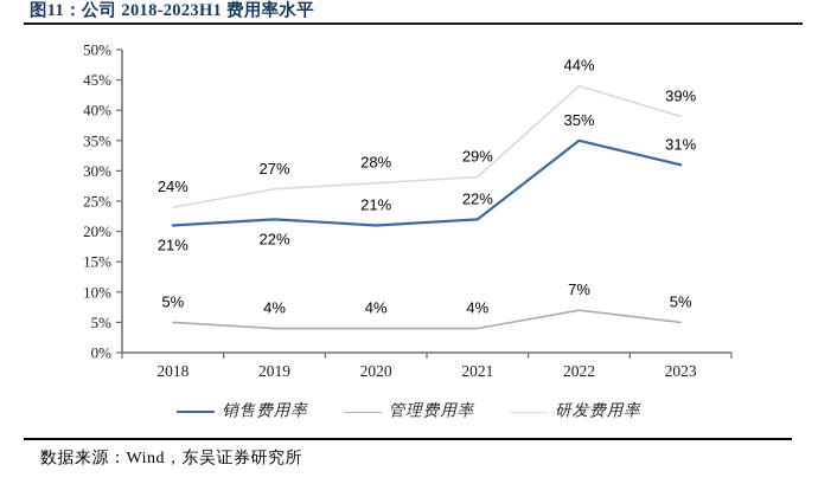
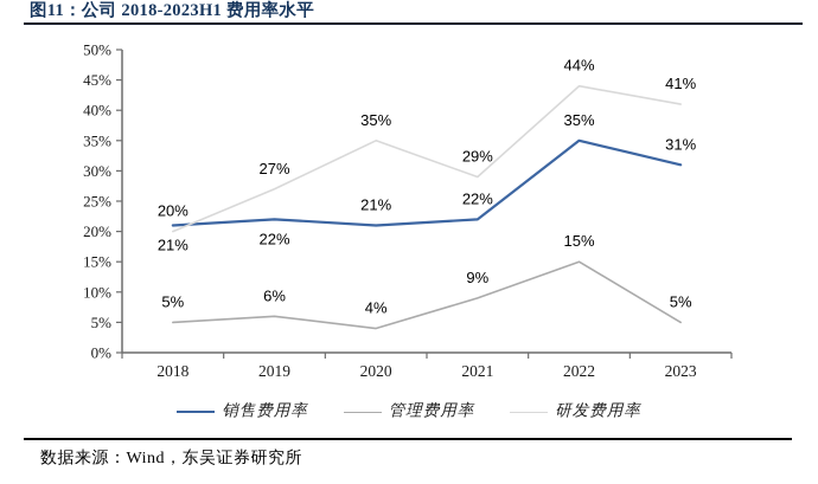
研发费用率/2018: 24% -> 20%
管理费用率/2019: 4% -> 6%
研发费用率/2020: 28% -> 35%
管理费用率/2021: 4% -> 9%
管理费用率/2022: 7% -> 15%
研发费用率/2023: 39% -> 41%
